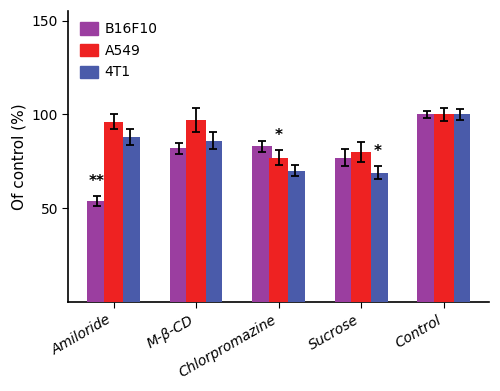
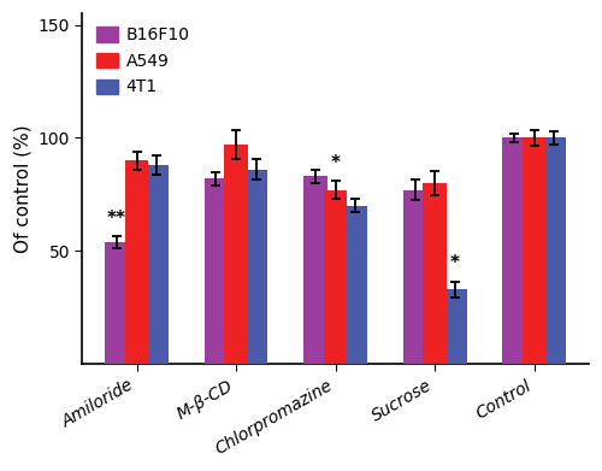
A549/Amiloride: 96 -> 90
4T1/Sucrose: 69 -> 33
